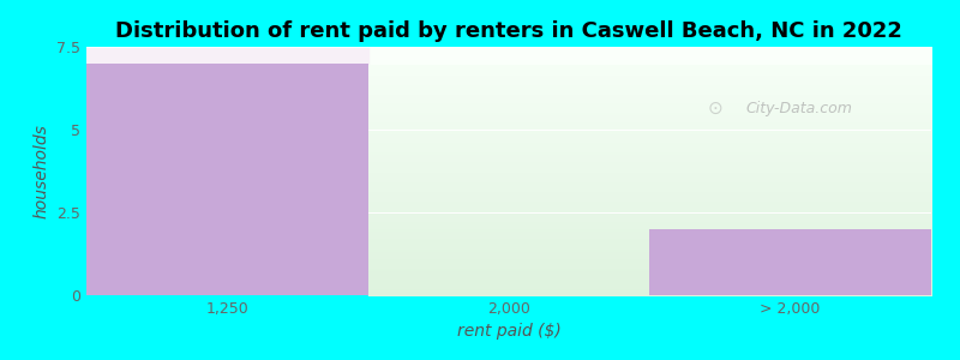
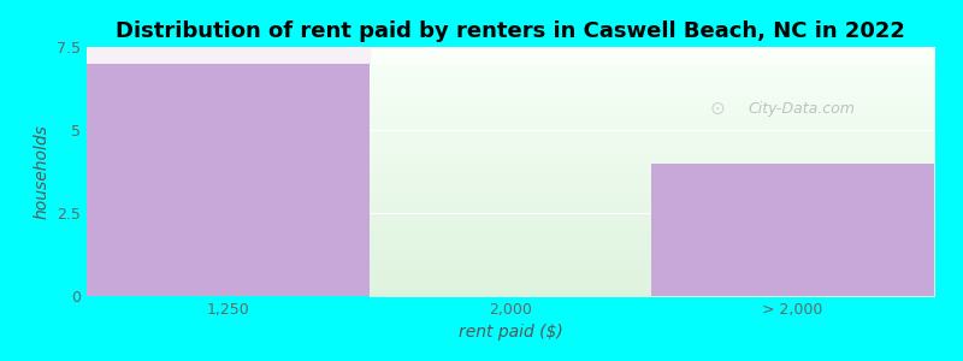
> 2,000: 2 -> 4
